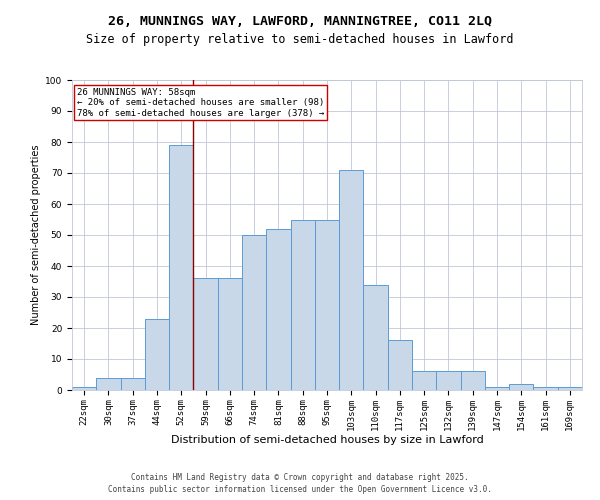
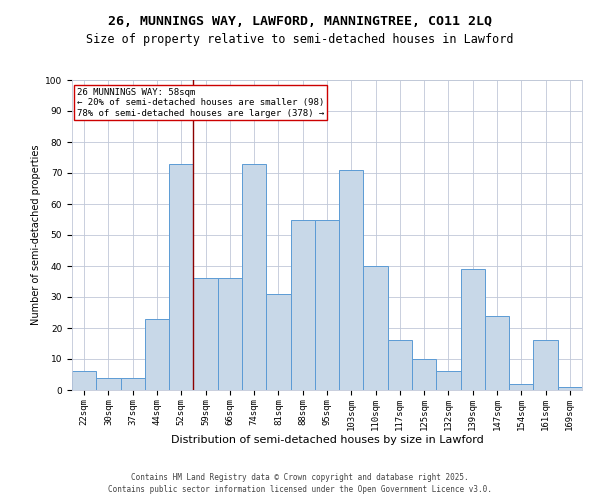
22sqm: 1 -> 6
52sqm: 79 -> 73
74sqm: 50 -> 73
81sqm: 52 -> 31
110sqm: 34 -> 40
125sqm: 6 -> 10
139sqm: 6 -> 39
147sqm: 1 -> 24
161sqm: 1 -> 16
